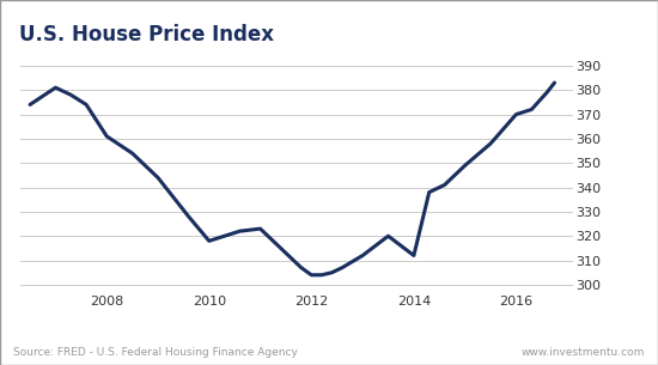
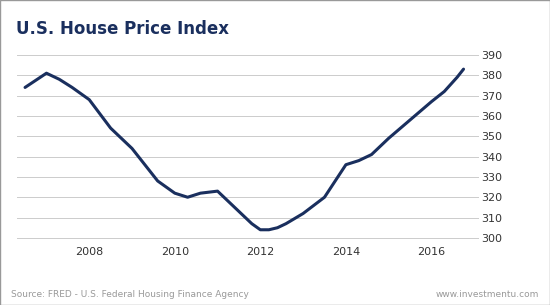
2008: 361 -> 368
2010: 318 -> 322
2014: 312 -> 336
2016: 370 -> 367
